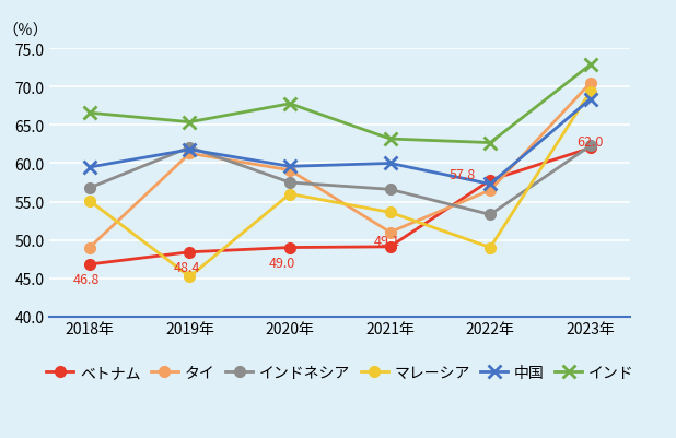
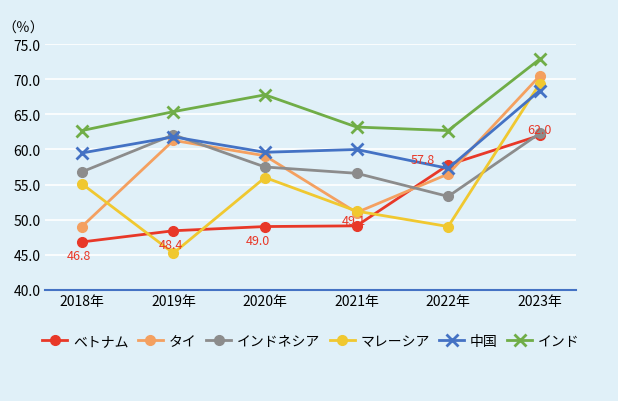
インド/2018年: 66.6 -> 62.7
マレーシア/2021年: 53.6 -> 51.2
